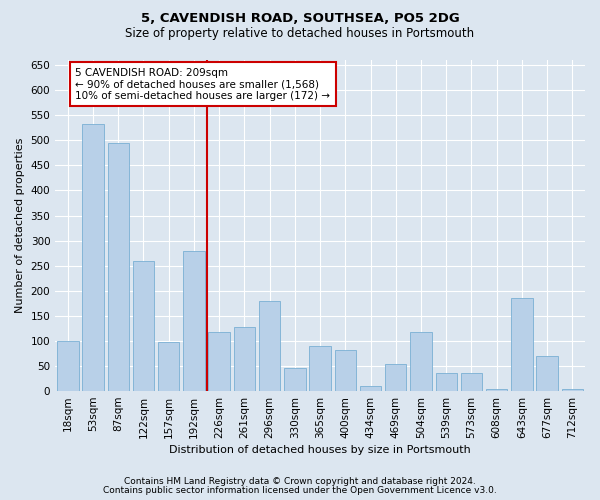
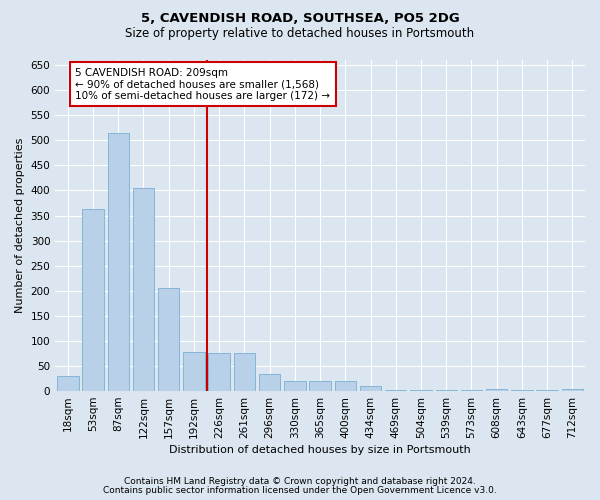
18sqm: 100 -> 30
53sqm: 532 -> 362
87sqm: 494 -> 515
122sqm: 260 -> 405
157sqm: 98 -> 205
192sqm: 280 -> 78
226sqm: 118 -> 75
261sqm: 128 -> 75
296sqm: 180 -> 35
330sqm: 46 -> 20
365sqm: 90 -> 20
400sqm: 82 -> 20
469sqm: 54 -> 2
504sqm: 118 -> 2
539sqm: 36 -> 2
573sqm: 36 -> 2
643sqm: 186 -> 2
677sqm: 70 -> 2
